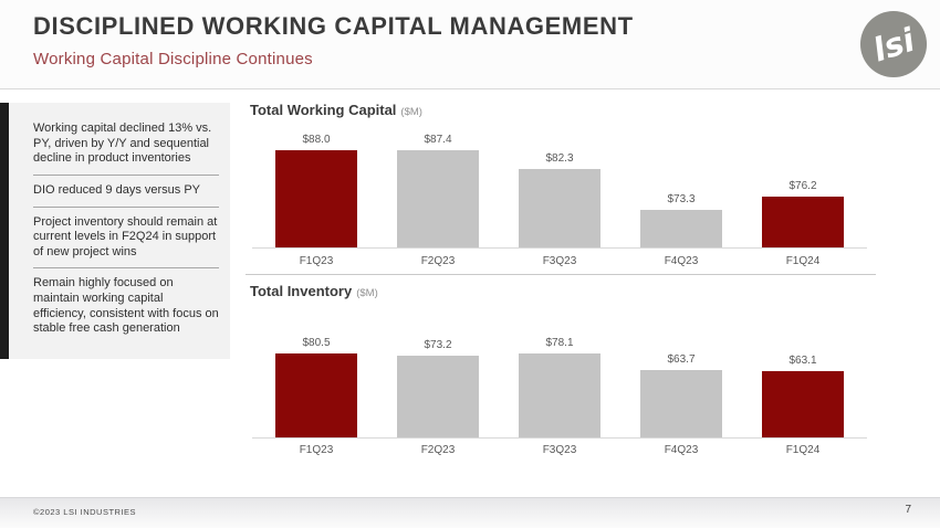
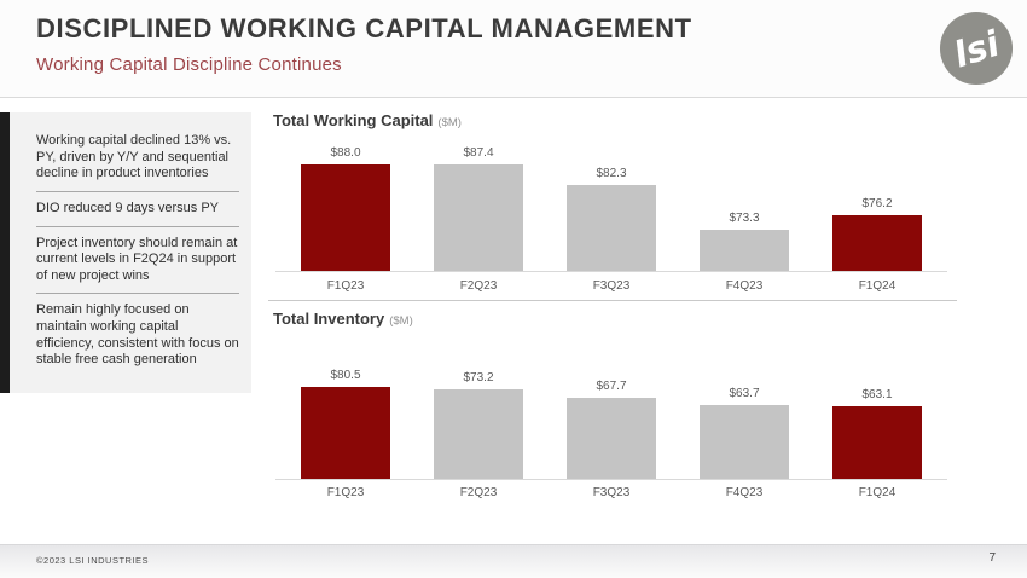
Total Inventory/F3Q23: $78.1 -> $67.7
